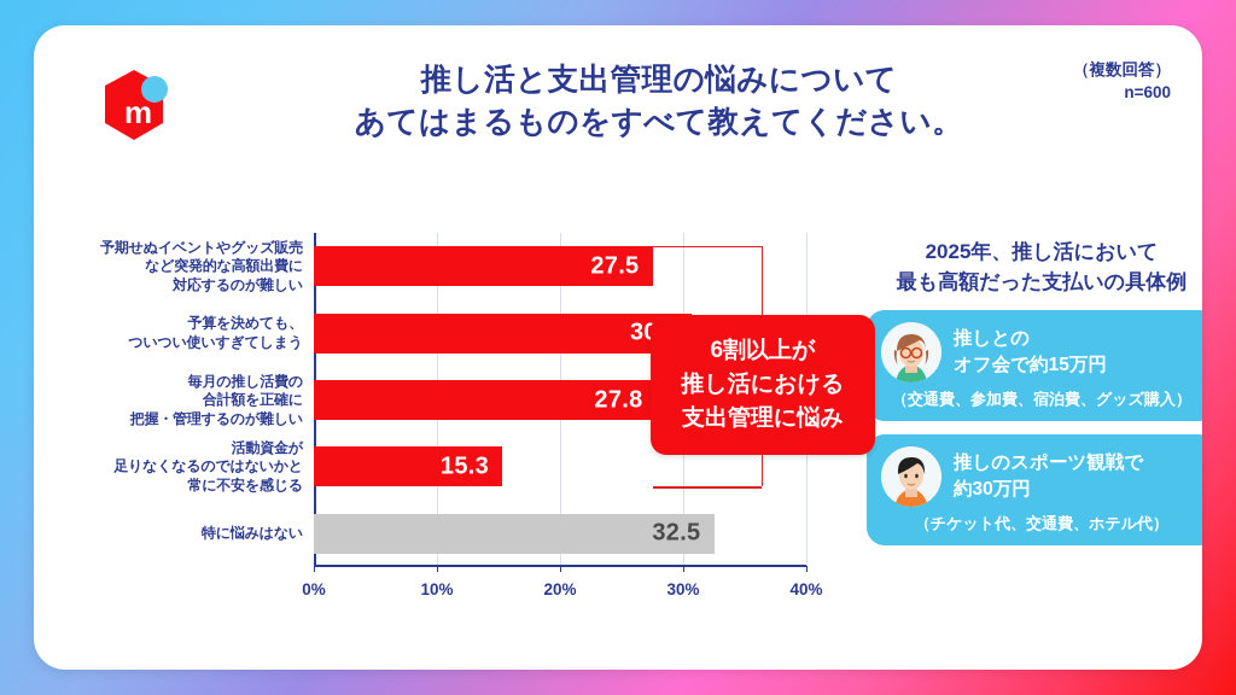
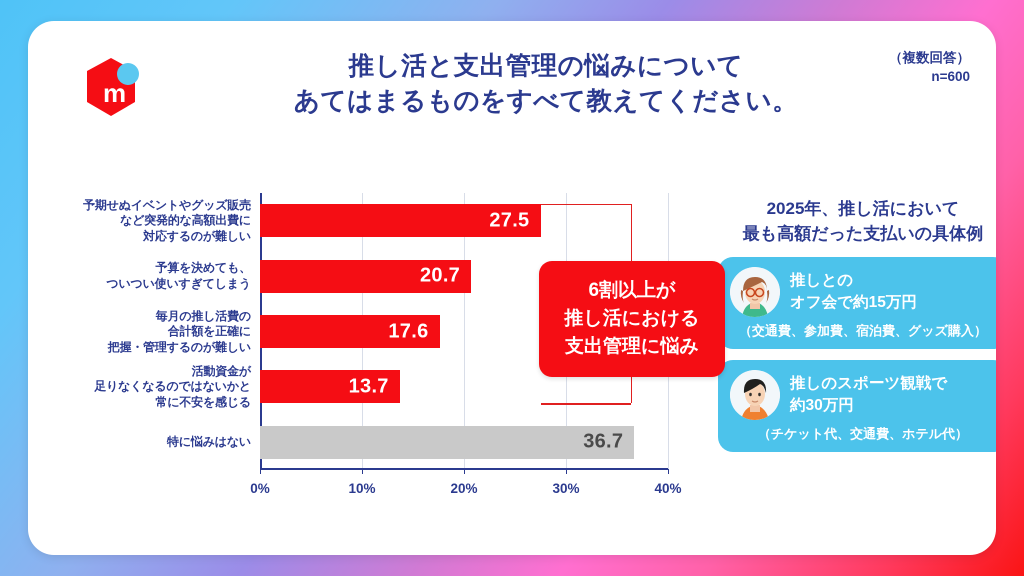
予算を決めても、 ついつい使いすぎてしまう: 30.7 -> 20.7
毎月の推し活費の 合計額を正確に 把握・管理するのが難しい: 27.8 -> 17.6
活動資金が 足りなくなるのではないかと 常に不安を感じる: 15.3 -> 13.7
特に悩みはない: 32.5 -> 36.7
